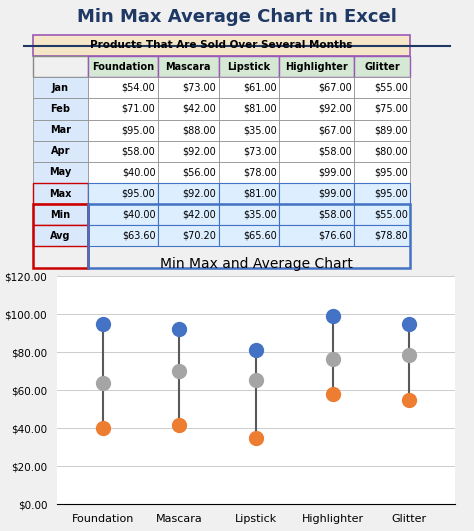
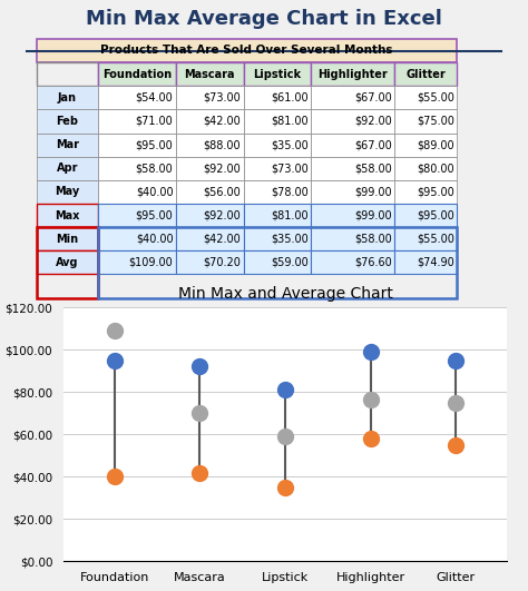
Avg/Foundation: $63.60 -> $109.00
Avg/Lipstick: $65.60 -> $59.00
Avg/Glitter: $78.80 -> $74.90
